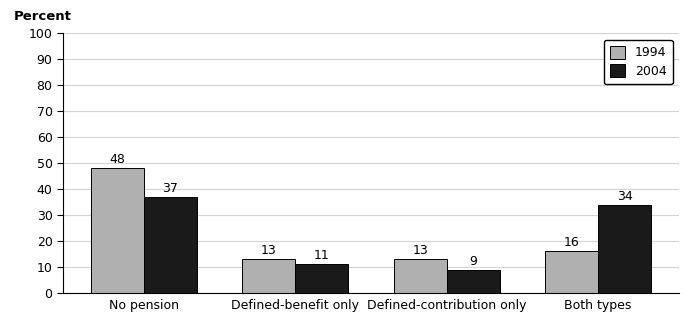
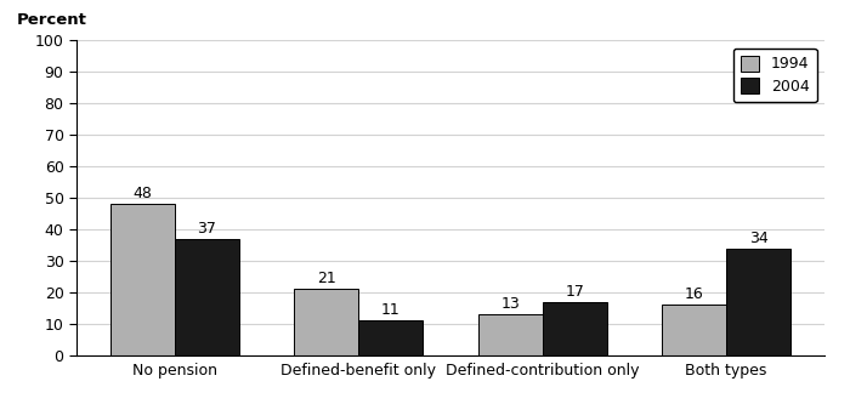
1994/Defined-benefit only: 13 -> 21
2004/Defined-contribution only: 9 -> 17
